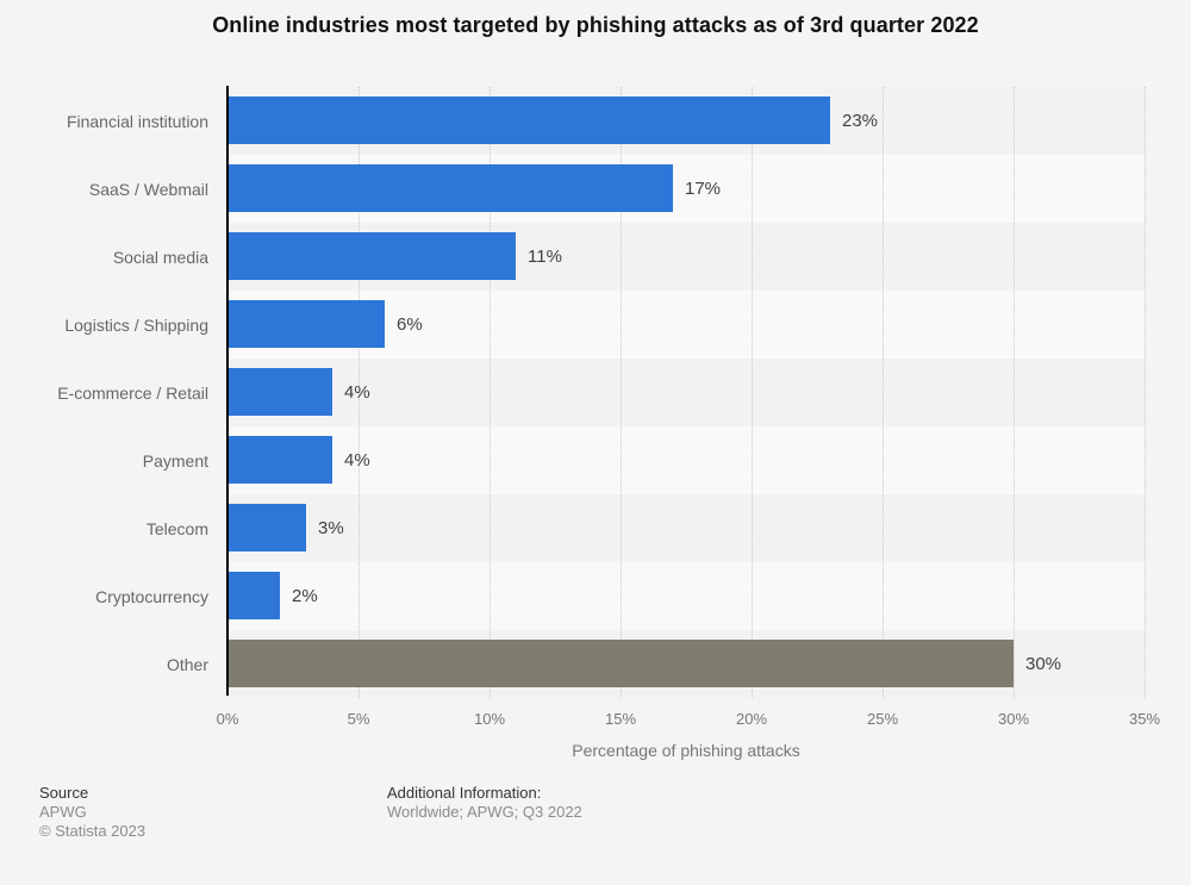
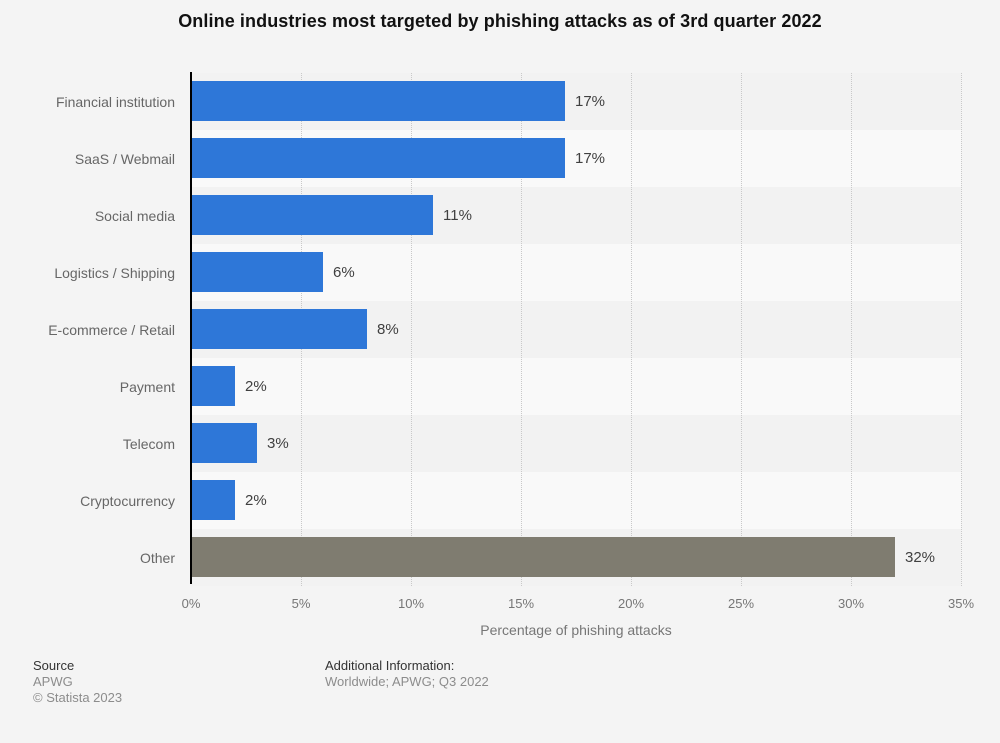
Financial institution: 23% -> 17%
E-commerce / Retail: 4% -> 8%
Payment: 4% -> 2%
Other: 30% -> 32%
